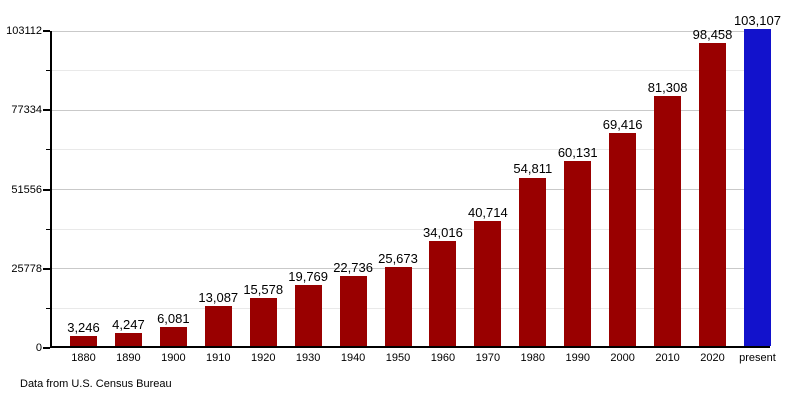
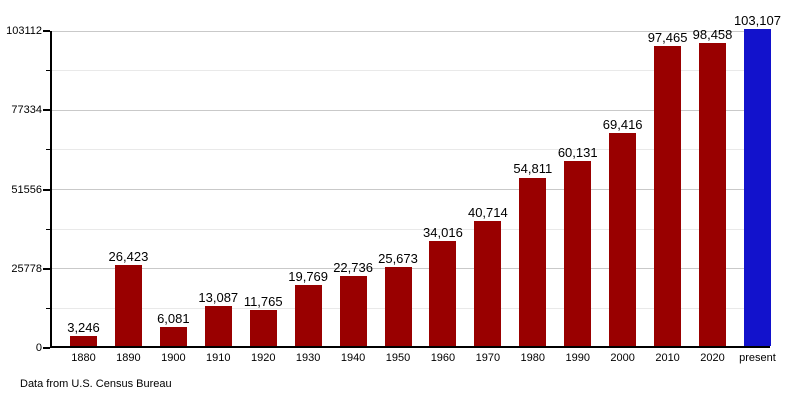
1890: 4,247 -> 26,423
1920: 15,578 -> 11,765
2010: 81,308 -> 97,465
